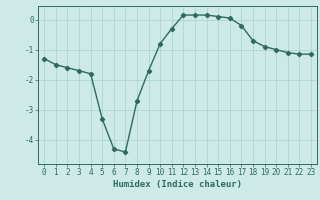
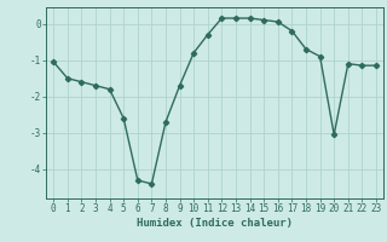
0: -1.30 -> -1.05
5: -3.30 -> -2.60
20: -1.00 -> -3.05
